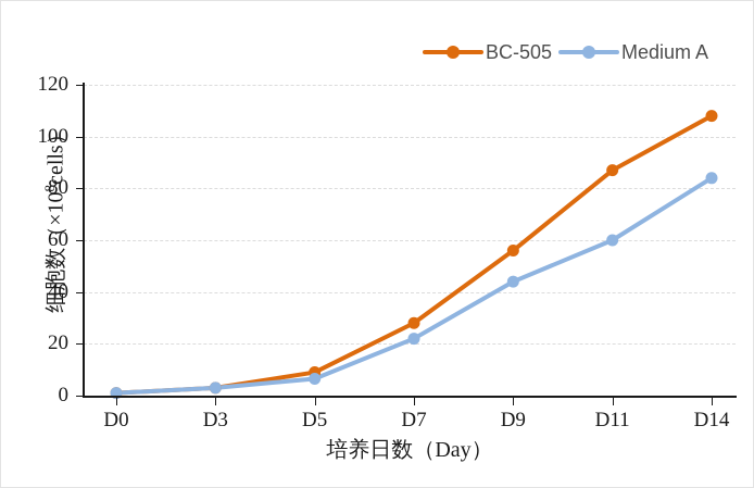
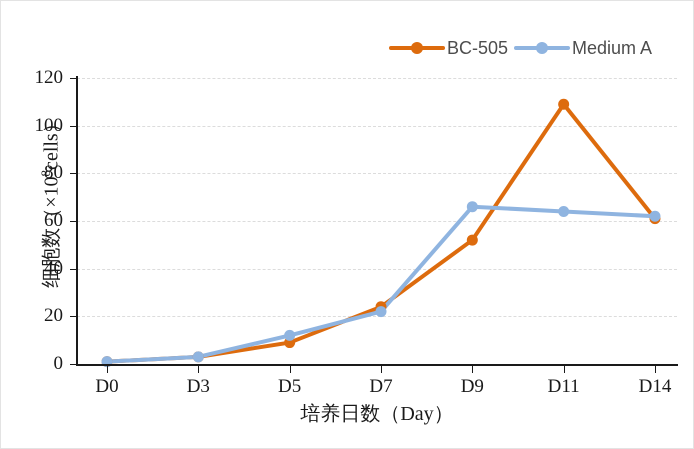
Medium A/D5: 6 -> 12
BC-505/D7: 28 -> 24
BC-505/D9: 56 -> 52
Medium A/D9: 44 -> 66
BC-505/D11: 87 -> 109
Medium A/D11: 60 -> 64
BC-505/D14: 108 -> 61
Medium A/D14: 84 -> 62
